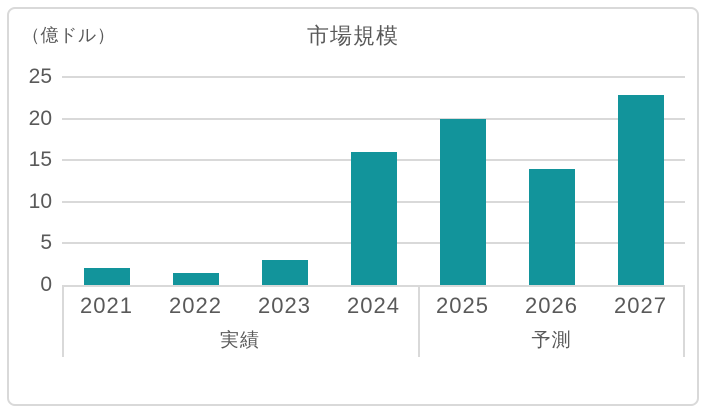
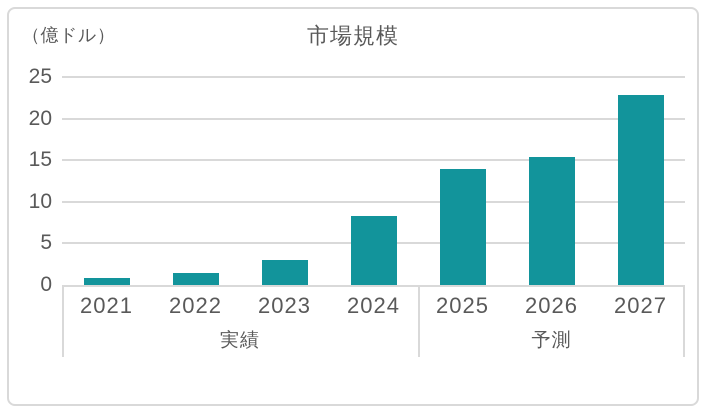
2021: 2 -> 1
2024: 16 -> 8
2025: 20 -> 14
2026: 14 -> 15
